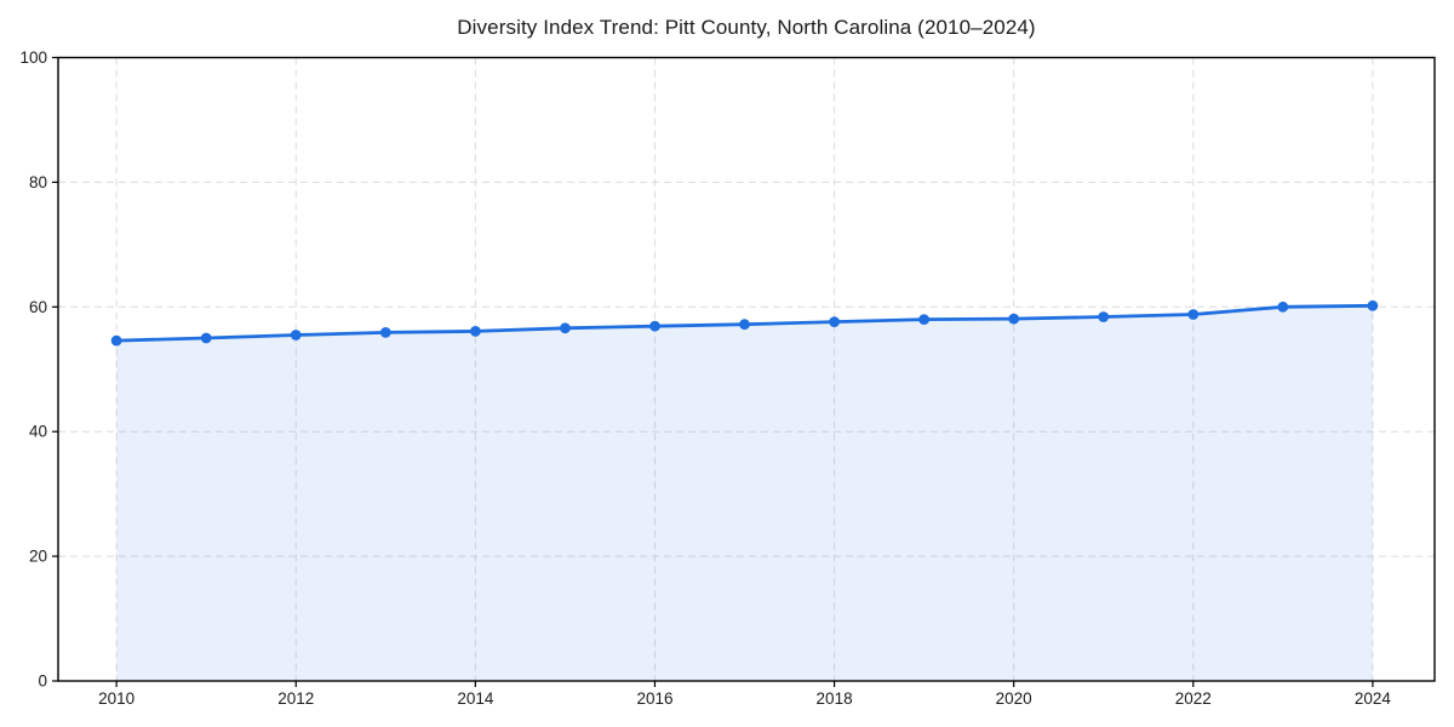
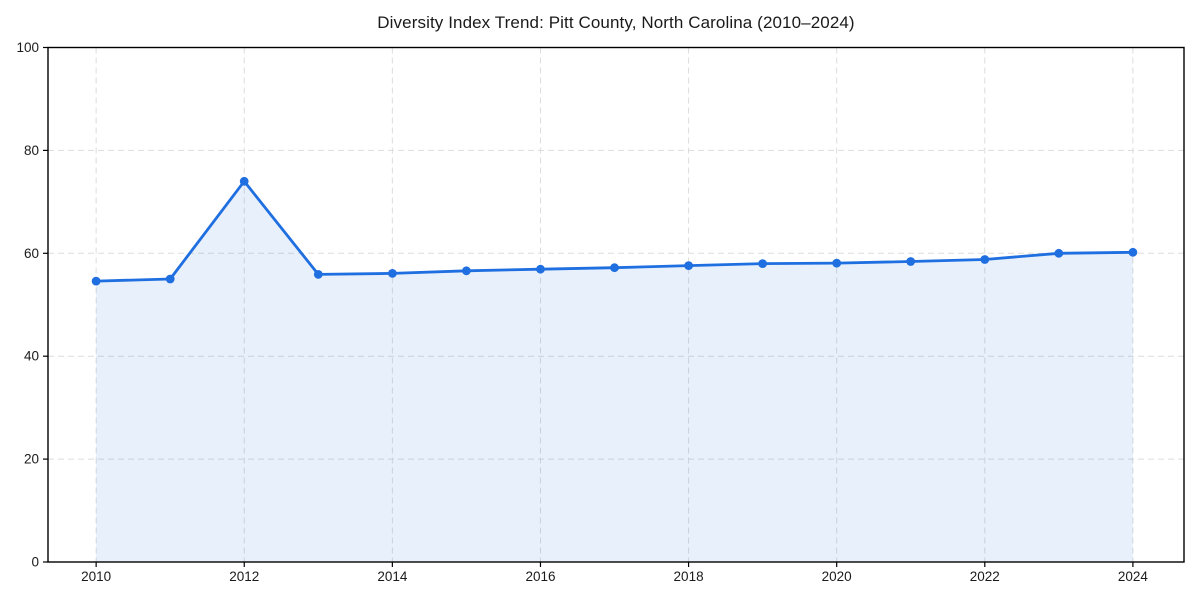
2012: 56 -> 74
